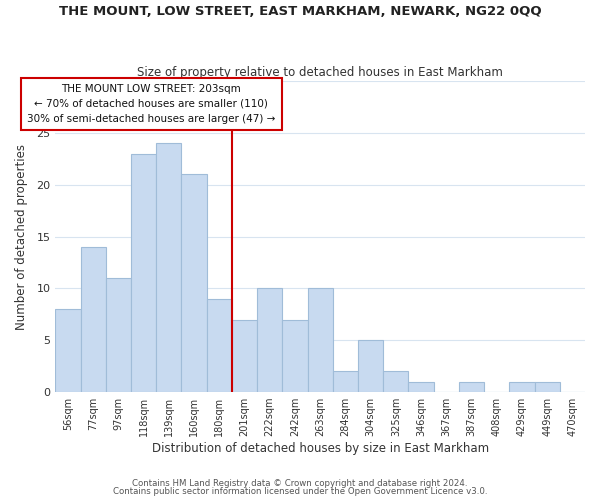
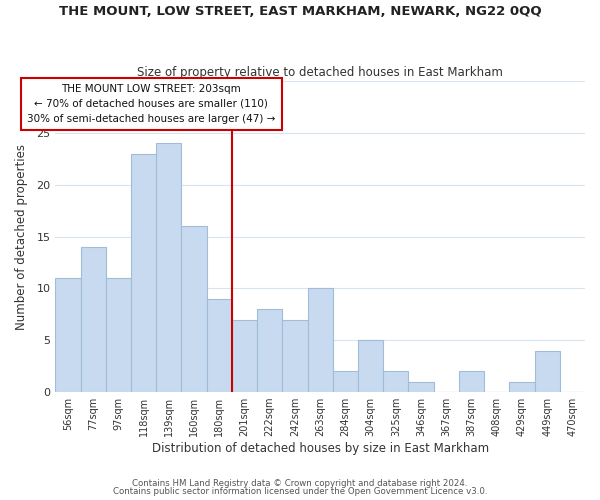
56sqm: 8 -> 11
160sqm: 21 -> 16
222sqm: 10 -> 8
387sqm: 1 -> 2
449sqm: 1 -> 4
